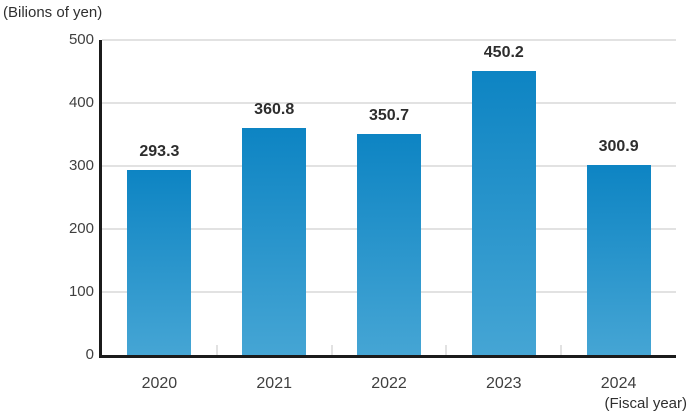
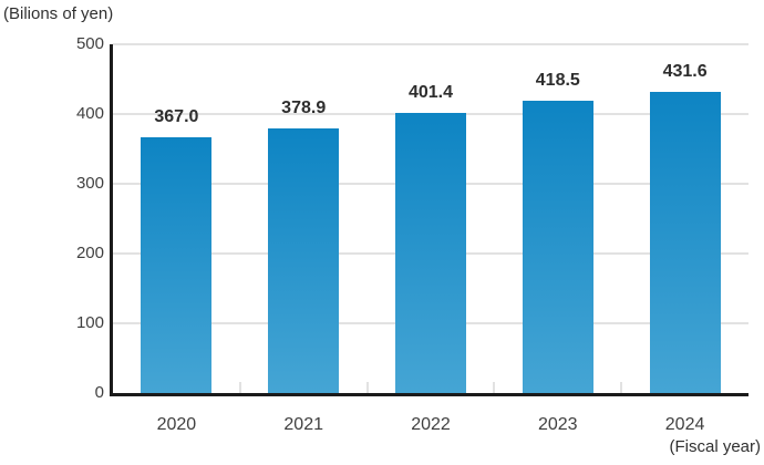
2020: 293.3 -> 367.0
2021: 360.8 -> 378.9
2022: 350.7 -> 401.4
2023: 450.2 -> 418.5
2024: 300.9 -> 431.6
